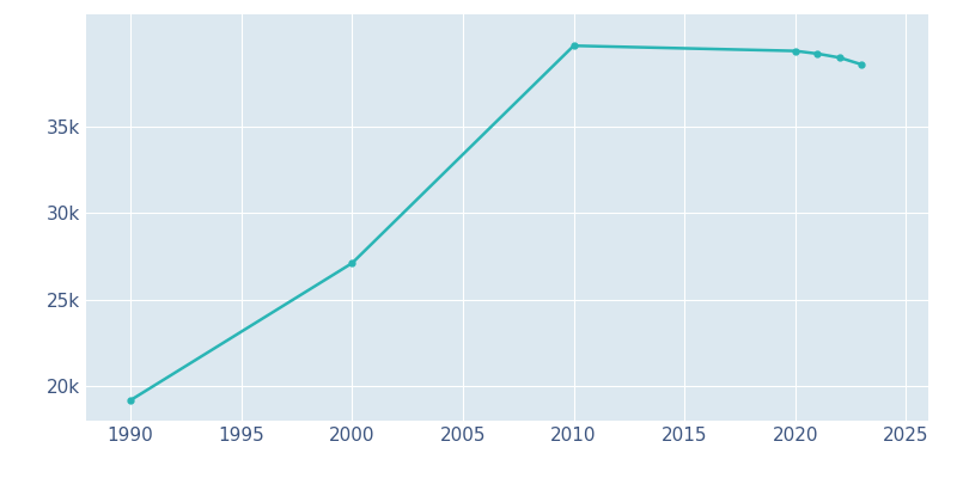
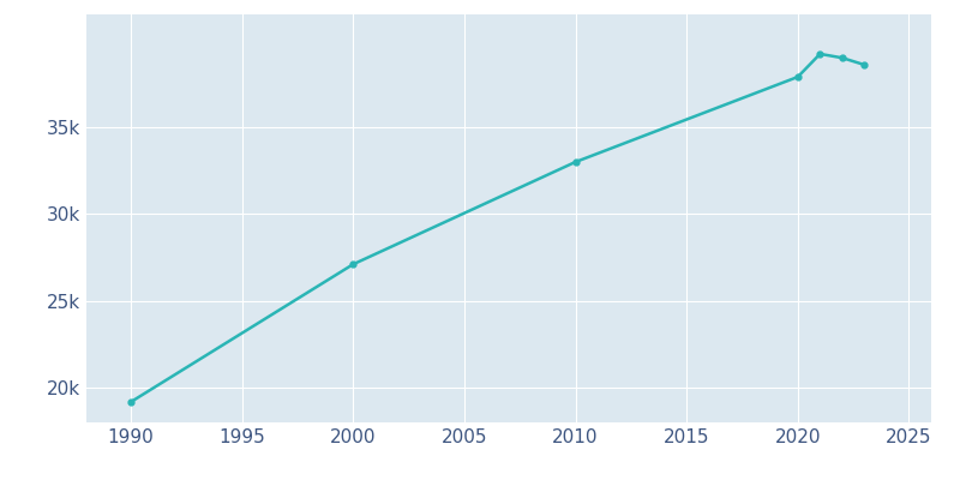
2010: 39.7k -> 33.0k
2020: 39.4k -> 37.9k
